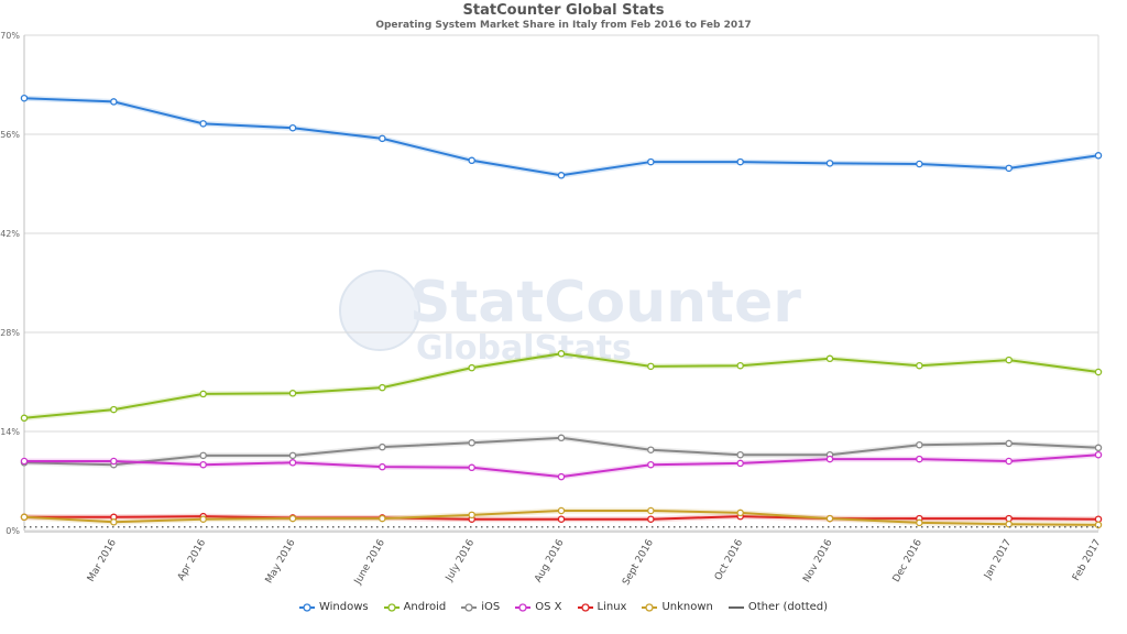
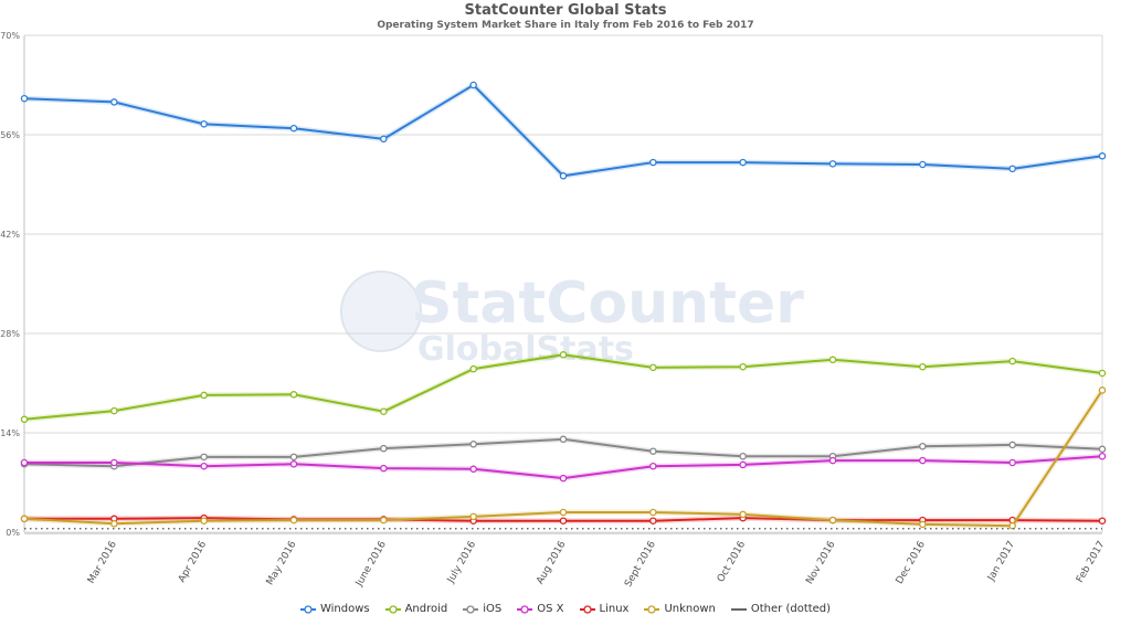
Android/June 2016: 20% -> 17%
Windows/July 2016: 52% -> 63%
Unknown/Feb 2017: 1% -> 20%
